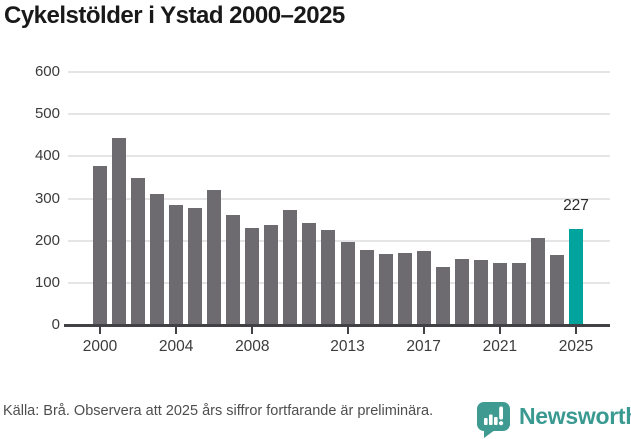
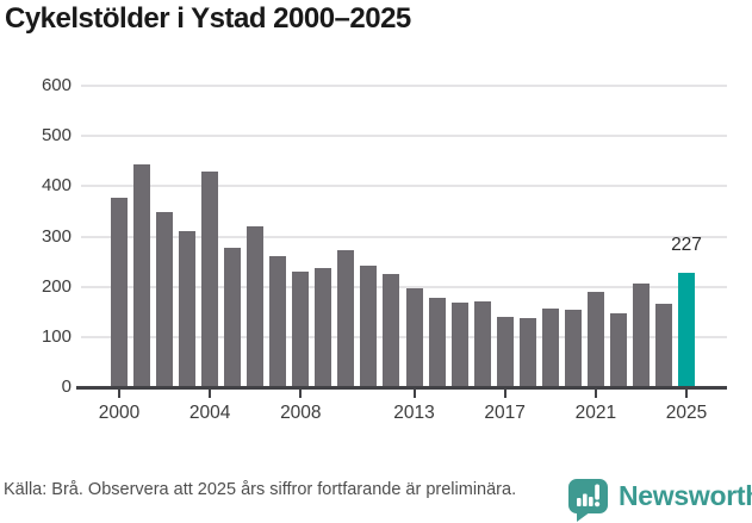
2004: 280 -> 430
2017: 180 -> 140
2021: 150 -> 190
